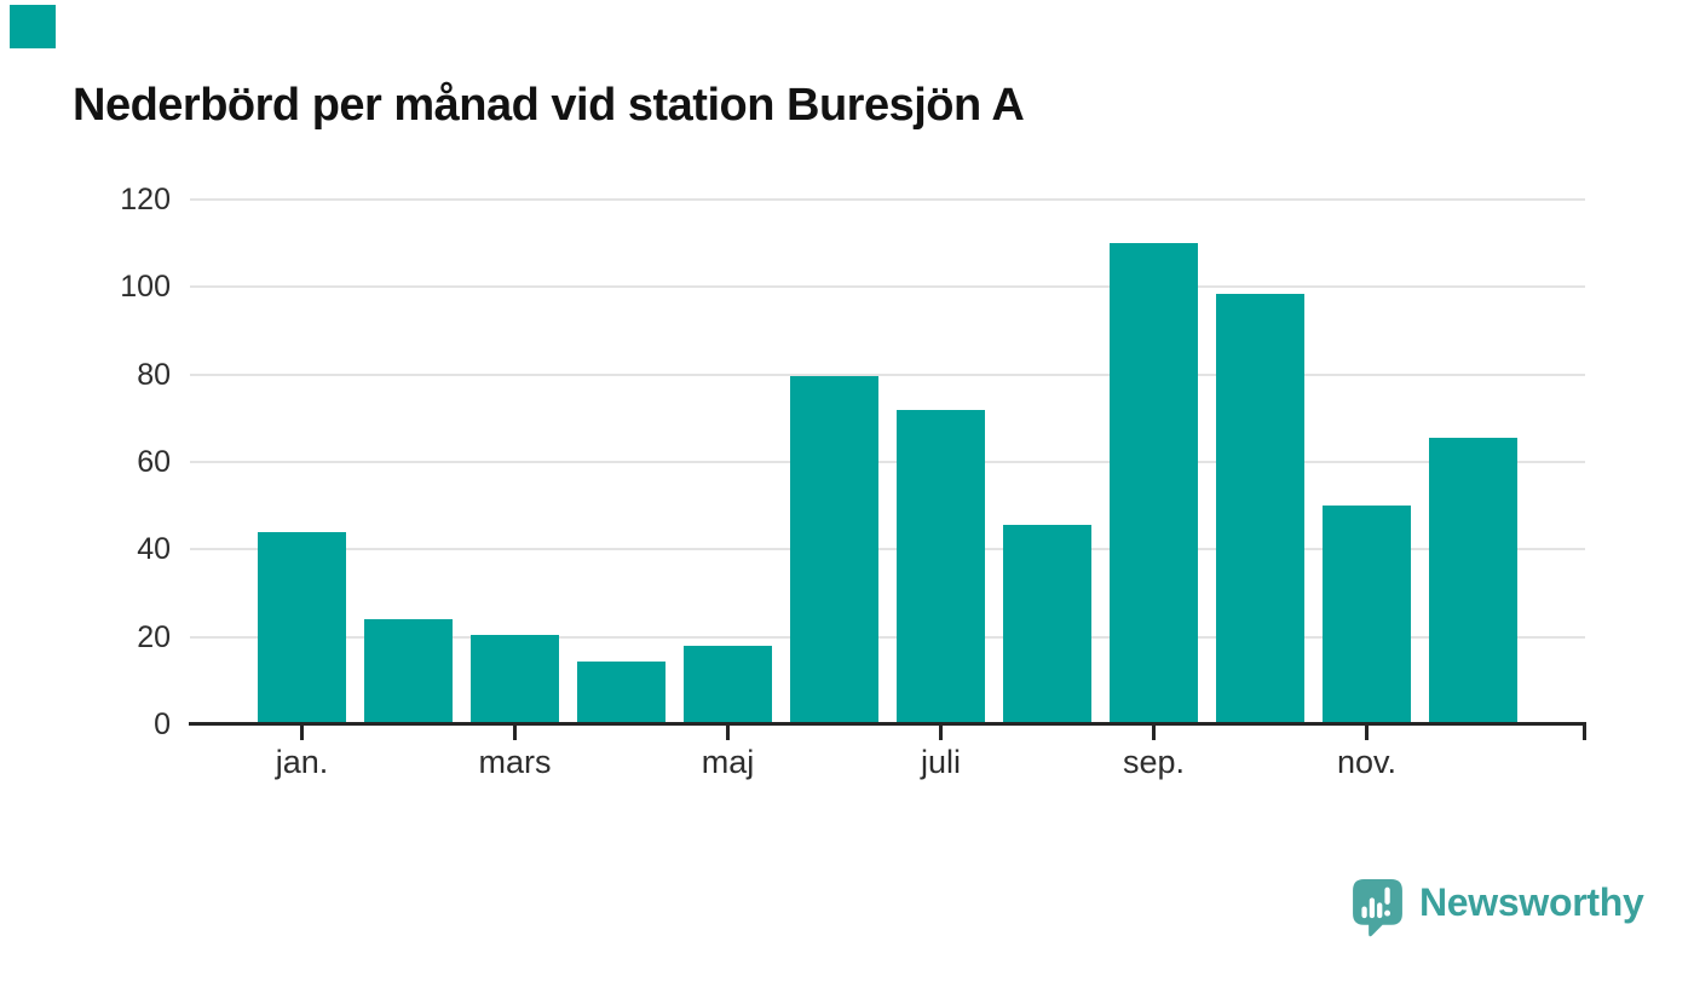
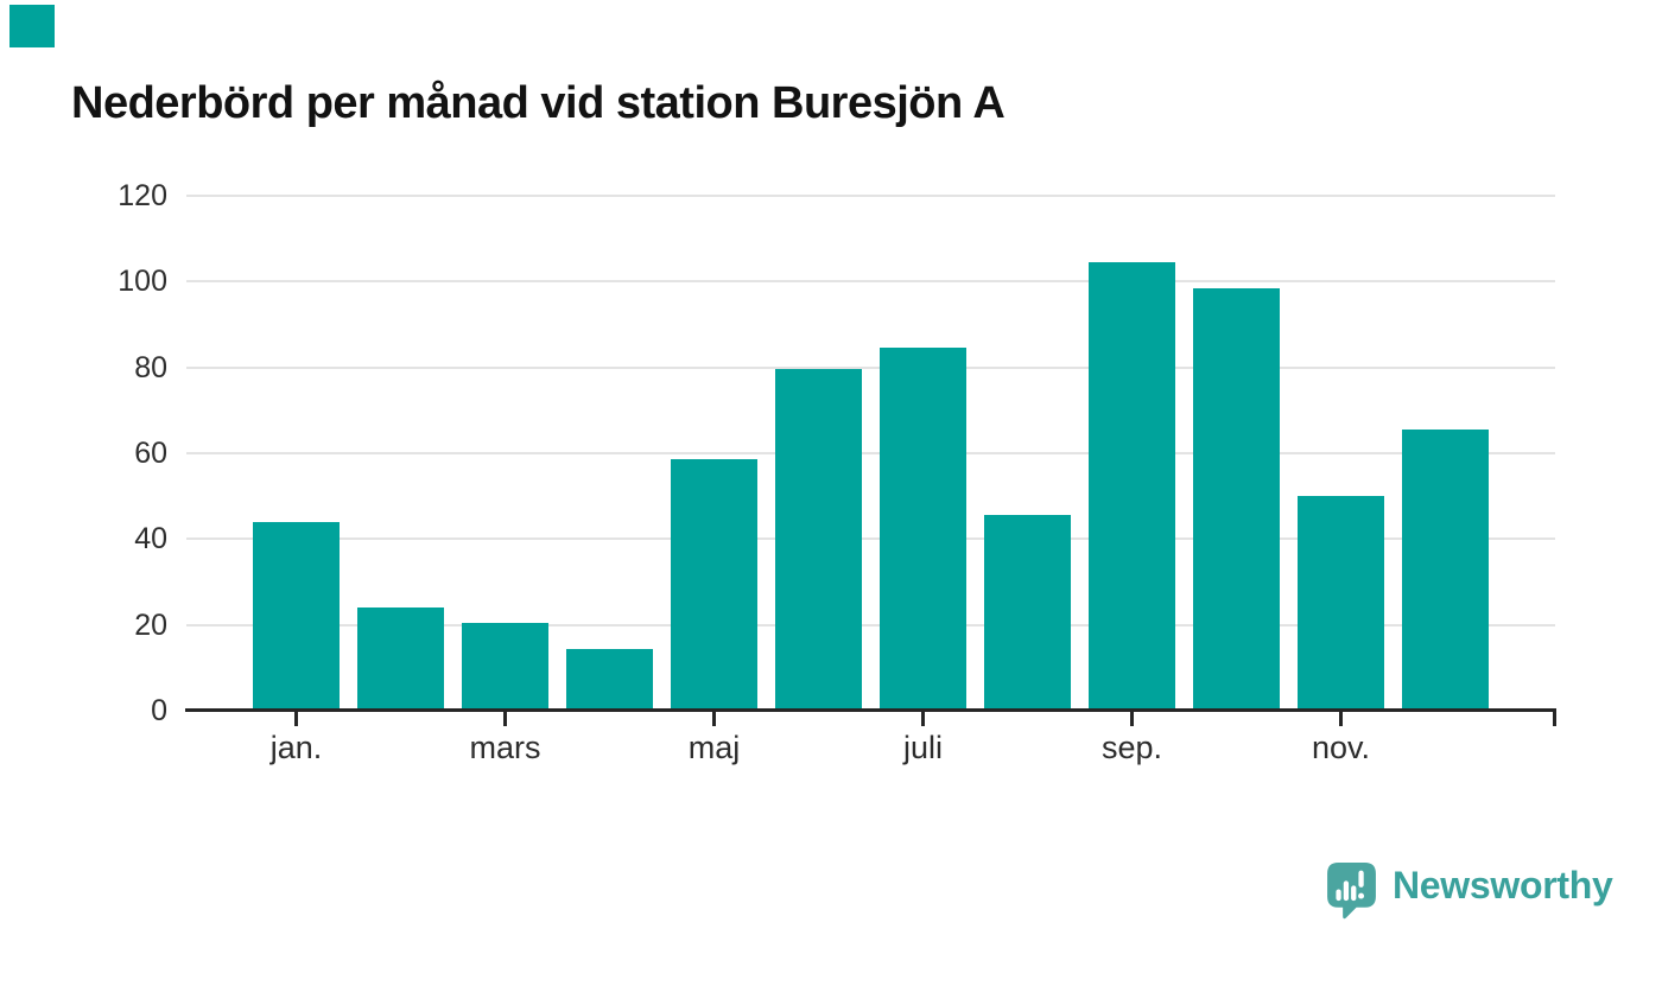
maj: 18 -> 58
juli: 72 -> 84
sep.: 110 -> 104
